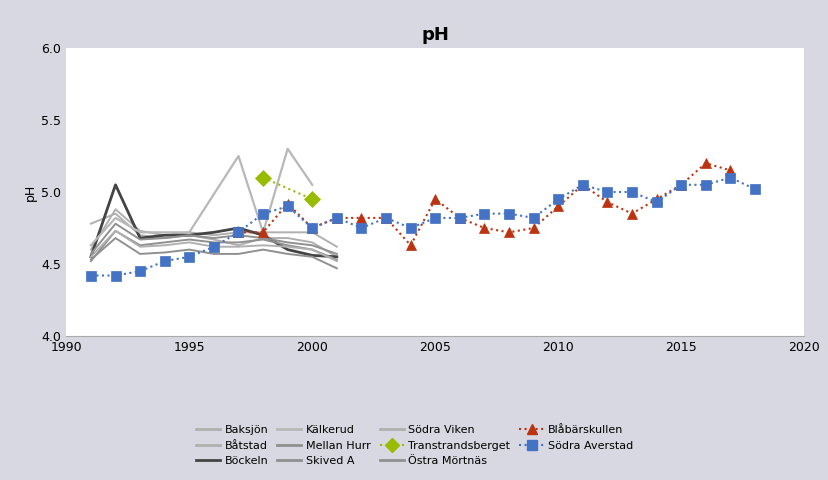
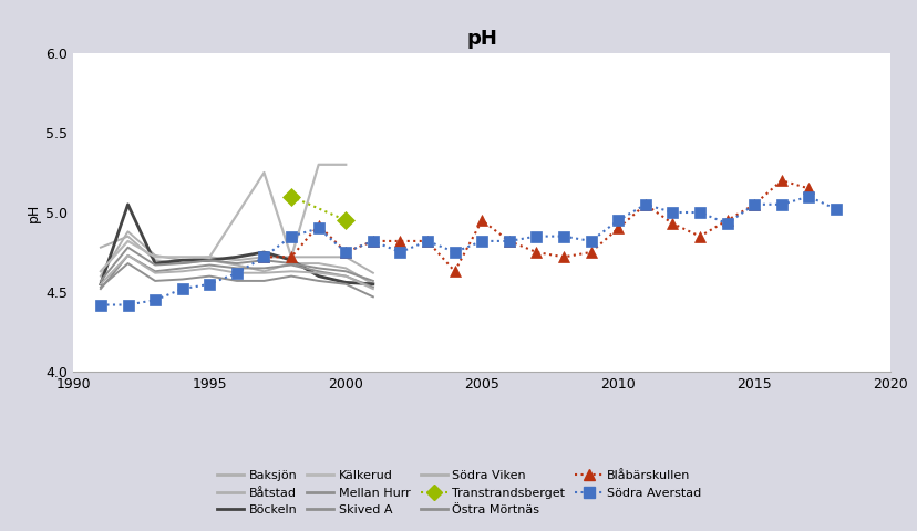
Kälkerud/2000: 5.05 -> 5.30
